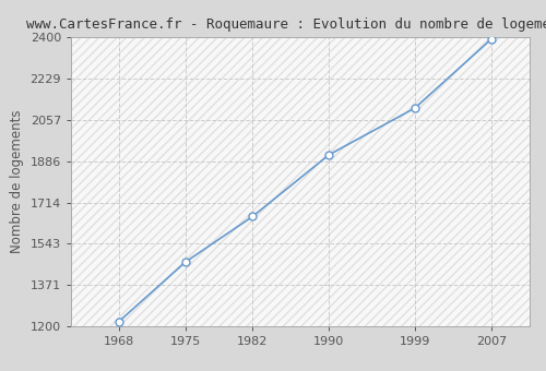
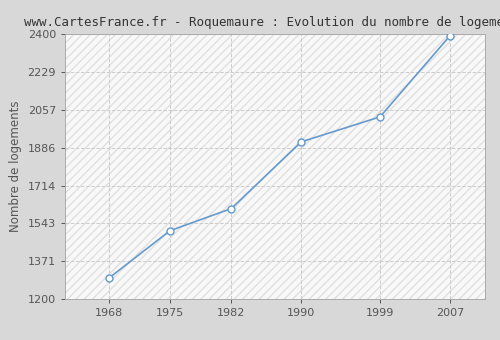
1968: 1220 -> 1295
1975: 1468 -> 1510
1982: 1656 -> 1610
1999: 2106 -> 2025
